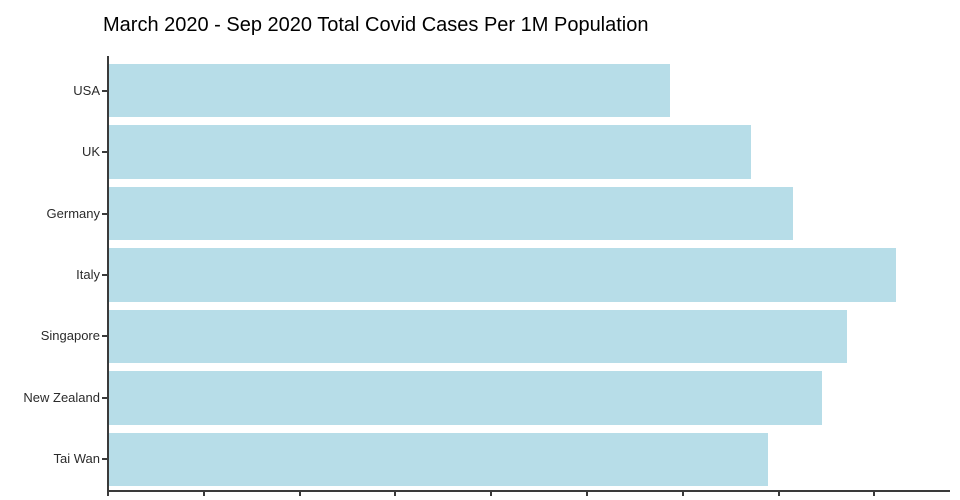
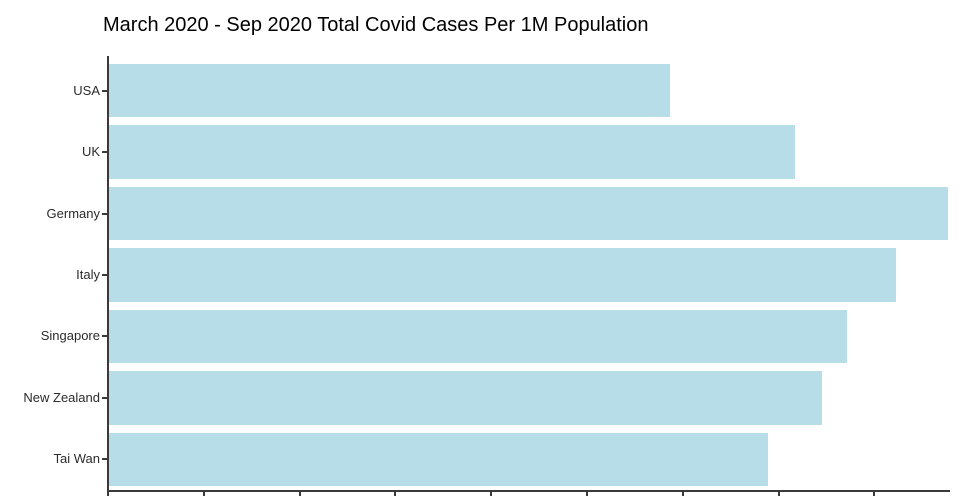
UK: 335000 -> 358000
Germany: 357000 -> 438000
